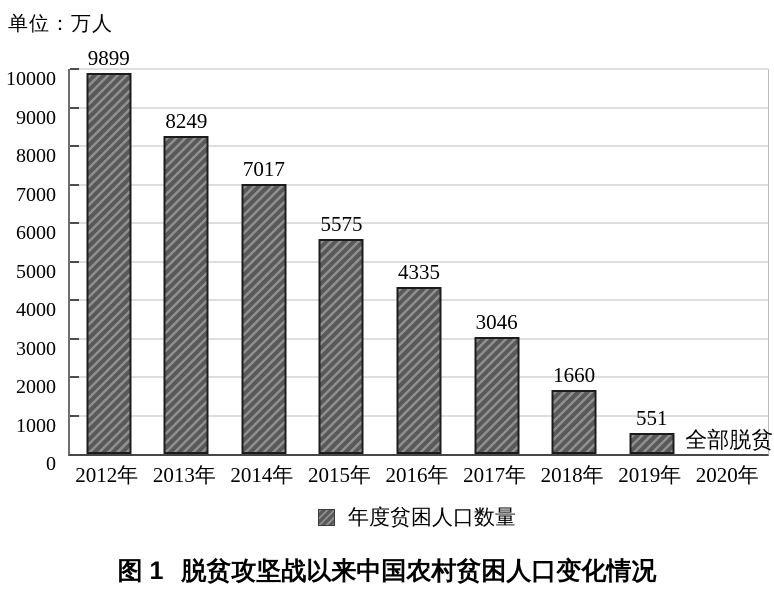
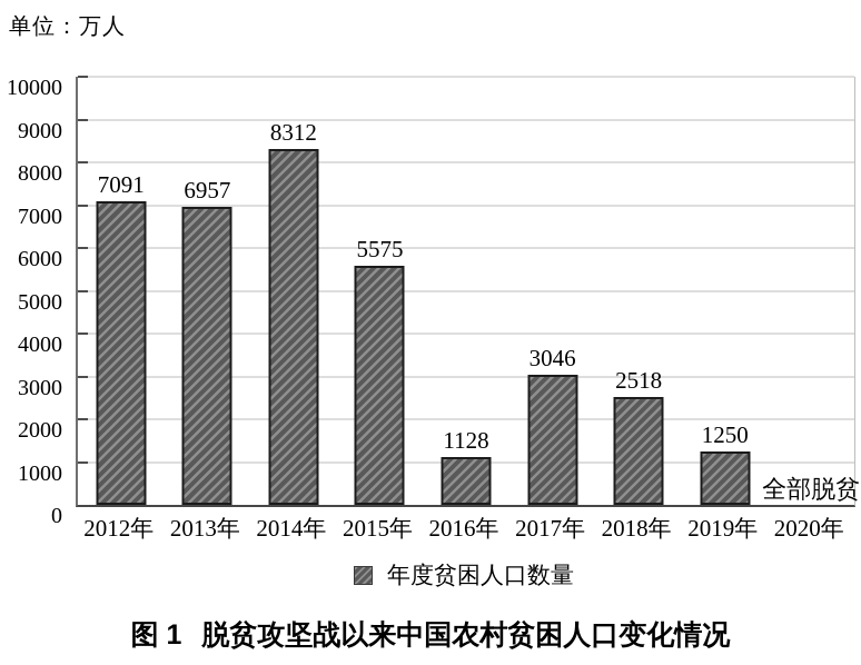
2012年: 9899 -> 7091
2013年: 8249 -> 6957
2014年: 7017 -> 8312
2016年: 4335 -> 1128
2018年: 1660 -> 2518
2019年: 551 -> 1250
